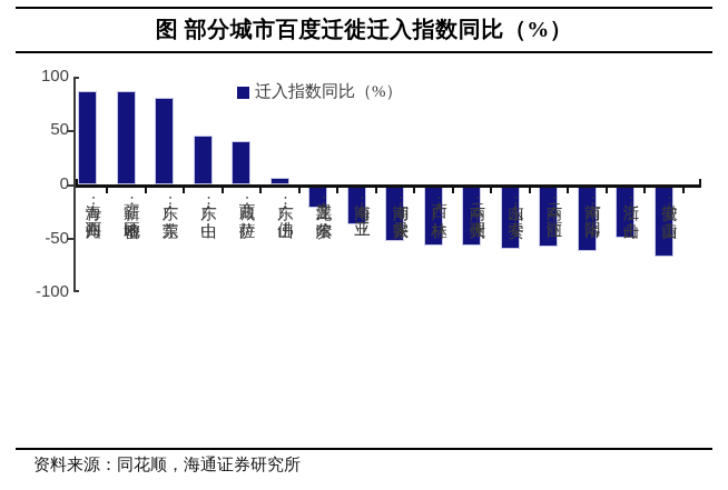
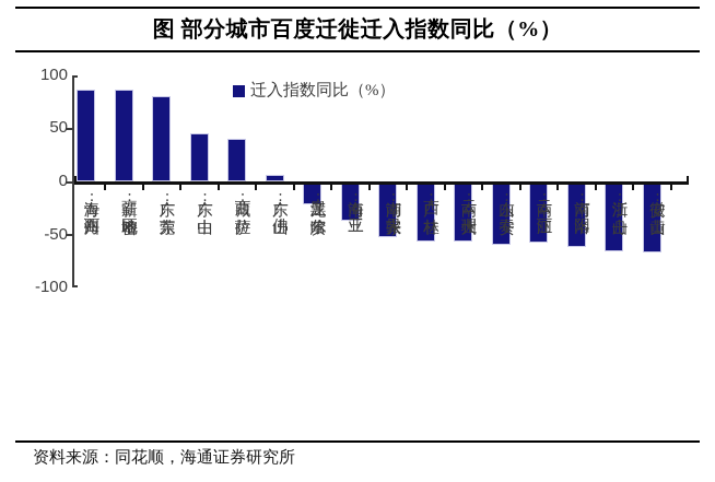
浙江:舟山: -50 -> -70
